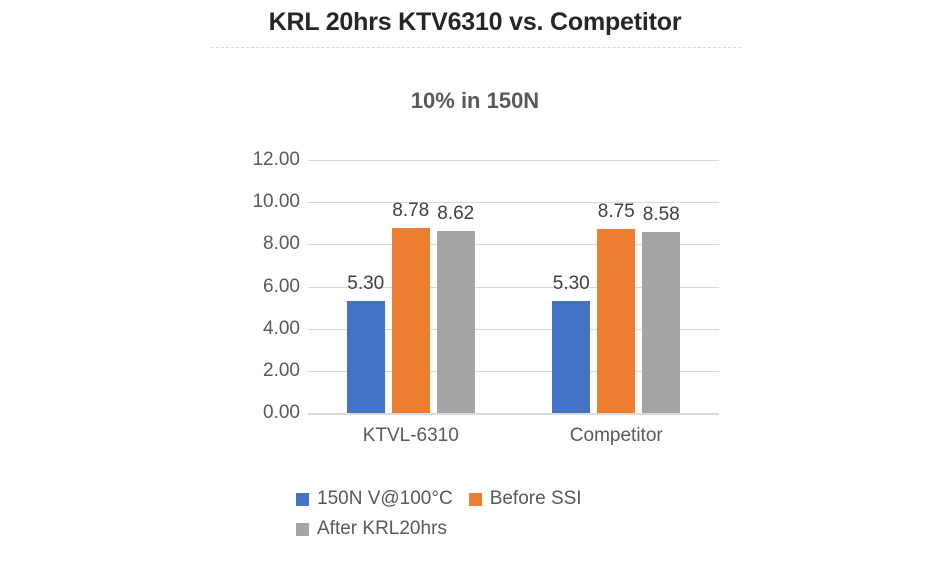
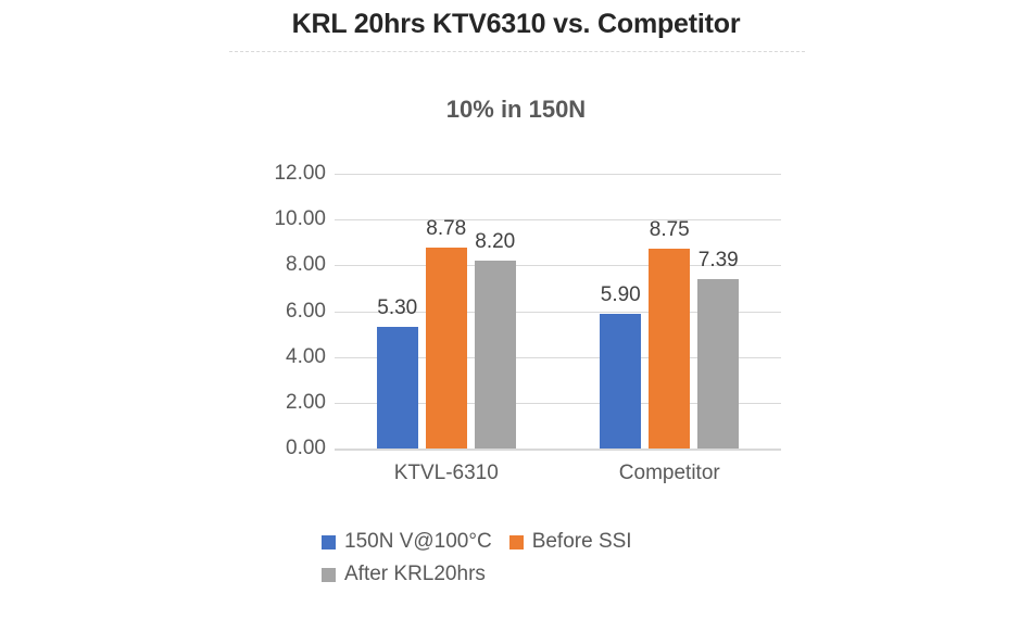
After KRL20hrs/KTVL-6310: 8.62 -> 8.20
150N V@100°C/Competitor: 5.30 -> 5.90
After KRL20hrs/Competitor: 8.58 -> 7.39
